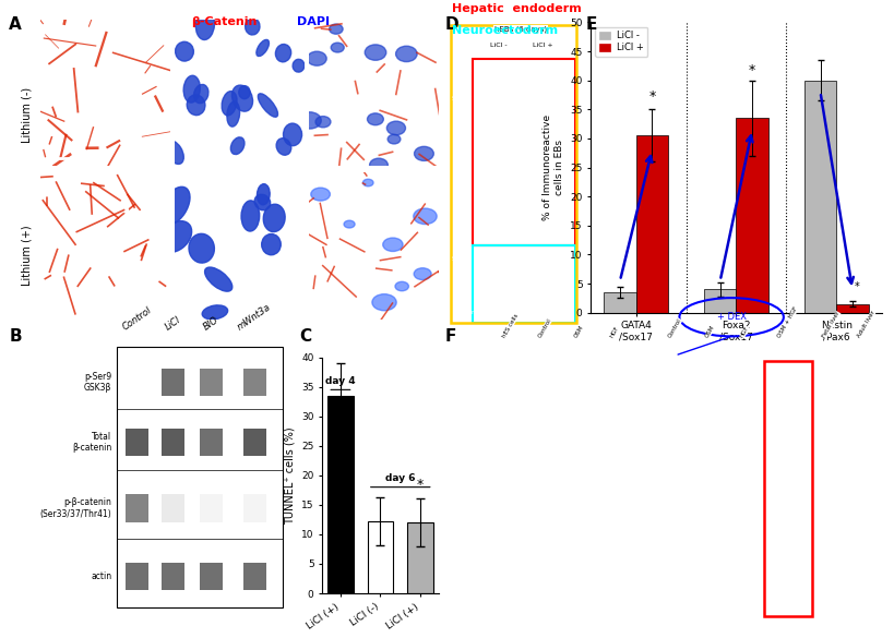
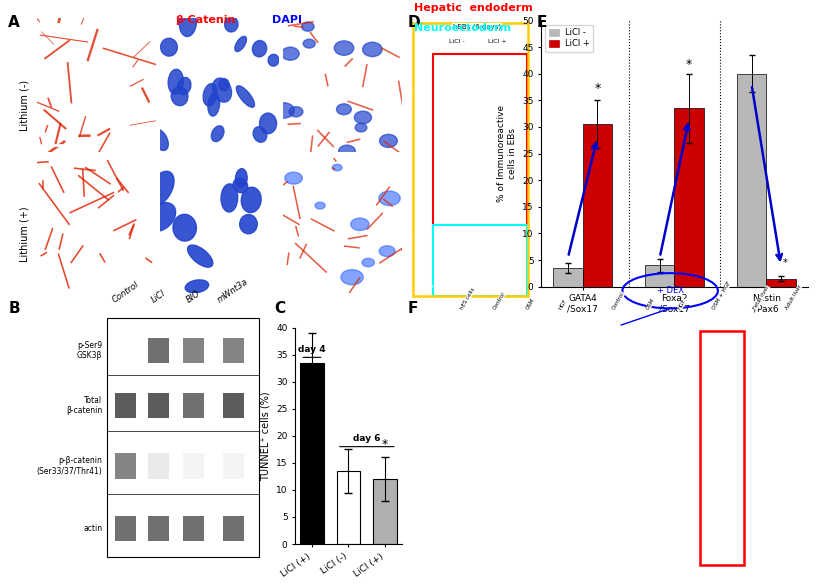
LiCl (-): 12.2 -> 13.5
